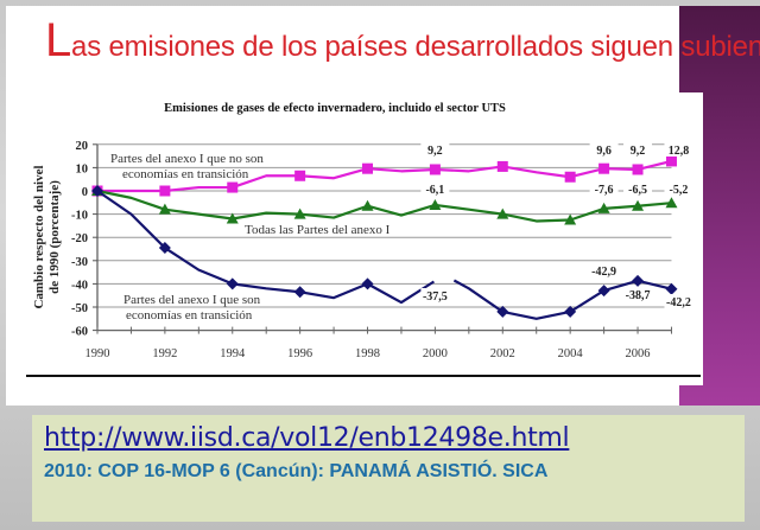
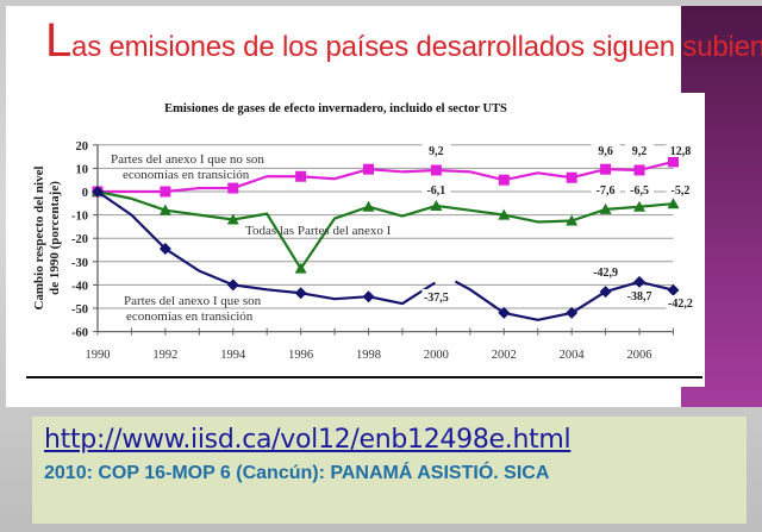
Todas las Partes del anexo I/1996: -10 -> -33
Partes del anexo I que son economías en transición/1998: -40 -> -45
Partes del anexo I que no son economías en transición/2002: 10 -> 5
